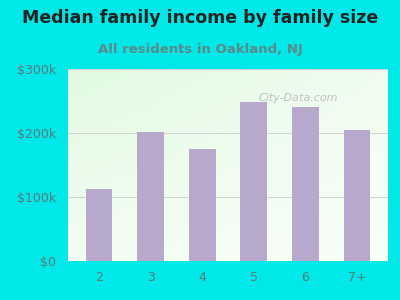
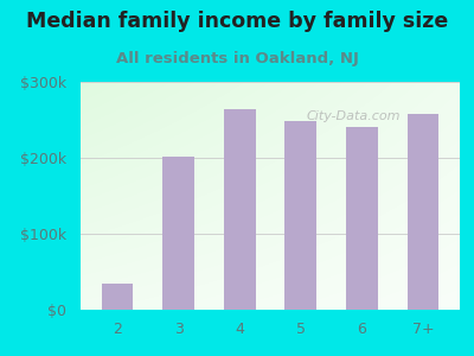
2: $113k -> $34k
4: $175k -> $264k
7+: $205k -> $258k
